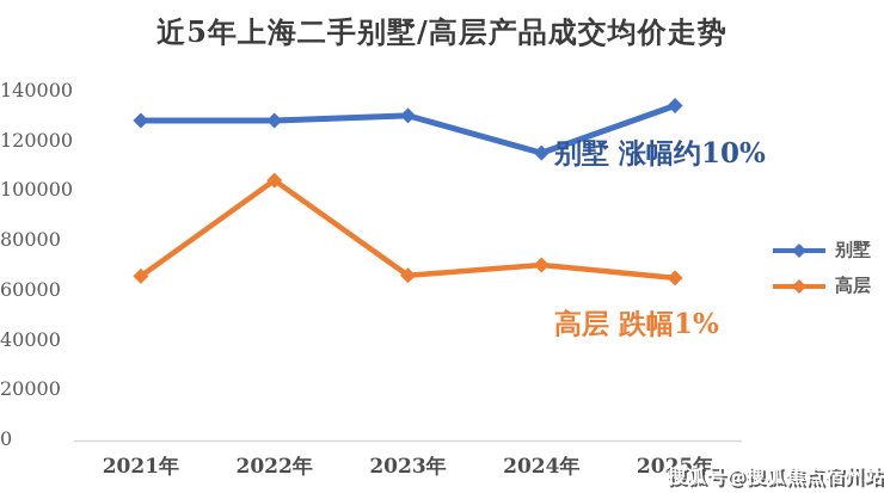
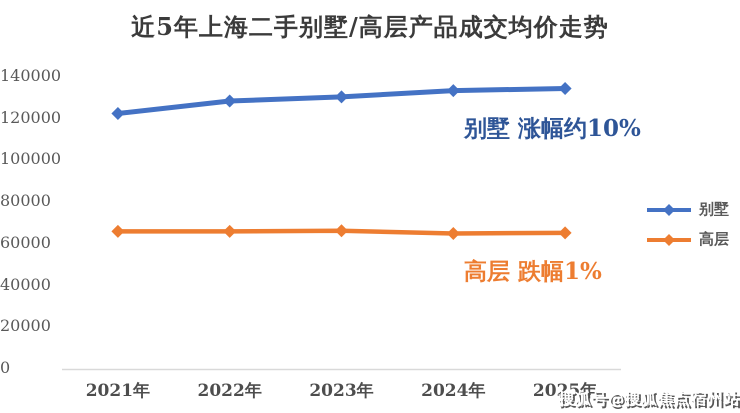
别墅/2021年: 128000 -> 122000
高层/2022年: 104000 -> 66000
别墅/2024年: 115000 -> 133000
高层/2024年: 70000 -> 64000
